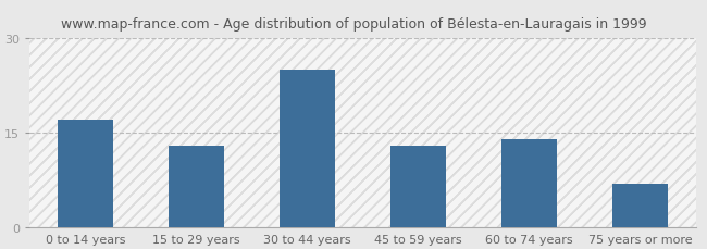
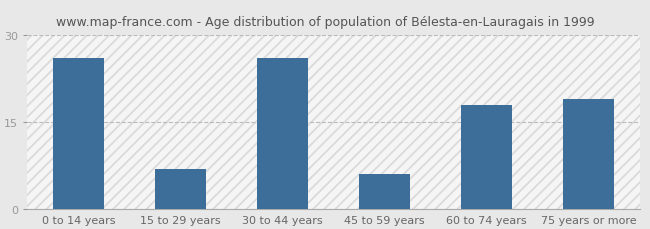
0 to 14 years: 17 -> 26
15 to 29 years: 13 -> 7
30 to 44 years: 25 -> 26
45 to 59 years: 13 -> 6
60 to 74 years: 14 -> 18
75 years or more: 7 -> 19
